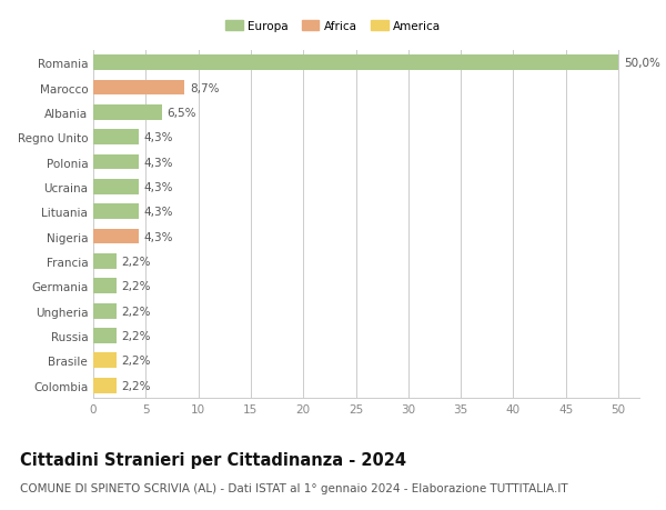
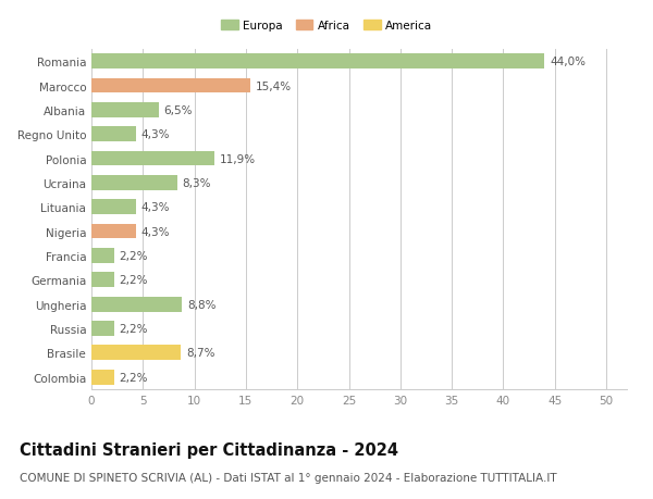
Romania: 50,0% -> 44,0%
Marocco: 8,7% -> 15,4%
Polonia: 4,3% -> 11,9%
Ucraina: 4,3% -> 8,3%
Ungheria: 2,2% -> 8,8%
Brasile: 2,2% -> 8,7%
